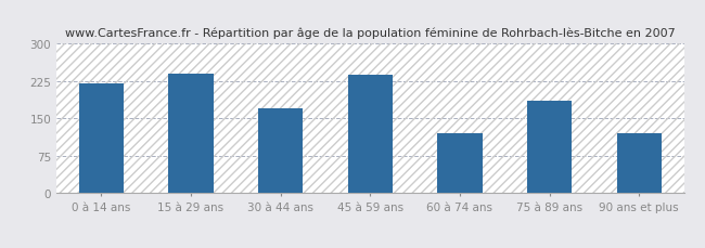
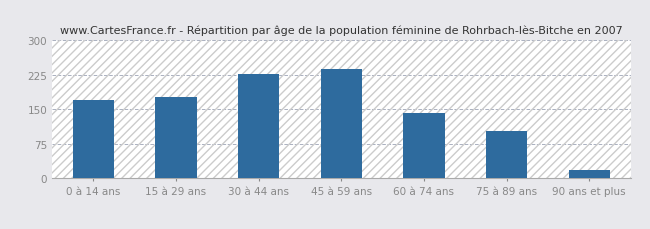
0 à 14 ans: 220 -> 170
15 à 29 ans: 240 -> 178
30 à 44 ans: 170 -> 228
60 à 74 ans: 120 -> 142
75 à 89 ans: 185 -> 102
90 ans et plus: 120 -> 18
